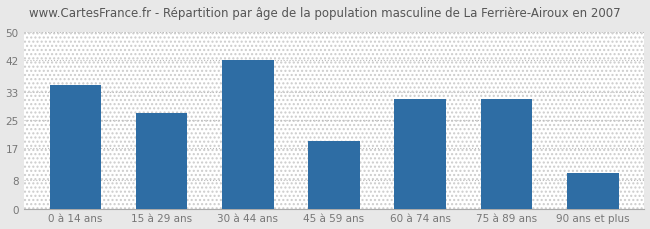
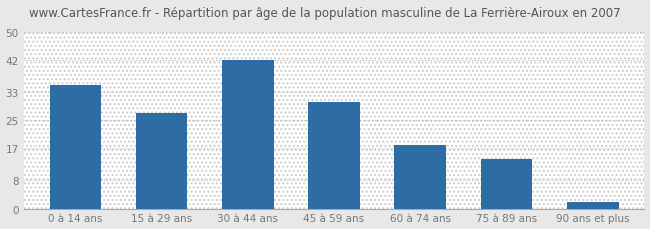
45 à 59 ans: 19 -> 30
60 à 74 ans: 31 -> 18
75 à 89 ans: 31 -> 14
90 ans et plus: 10 -> 2
